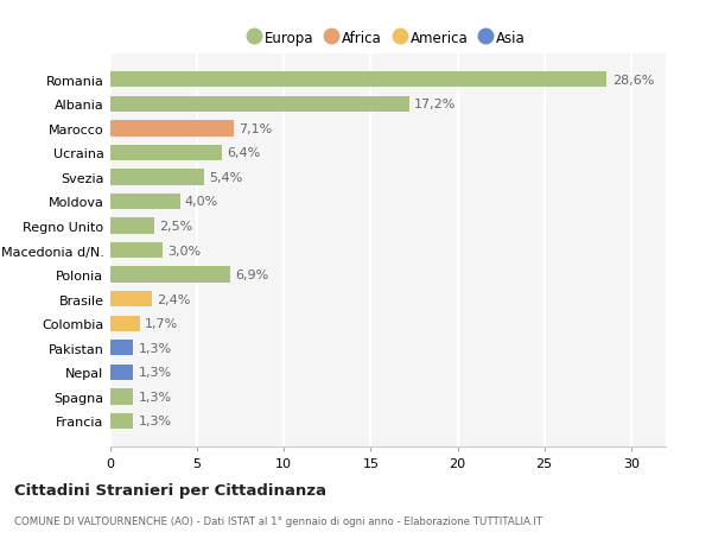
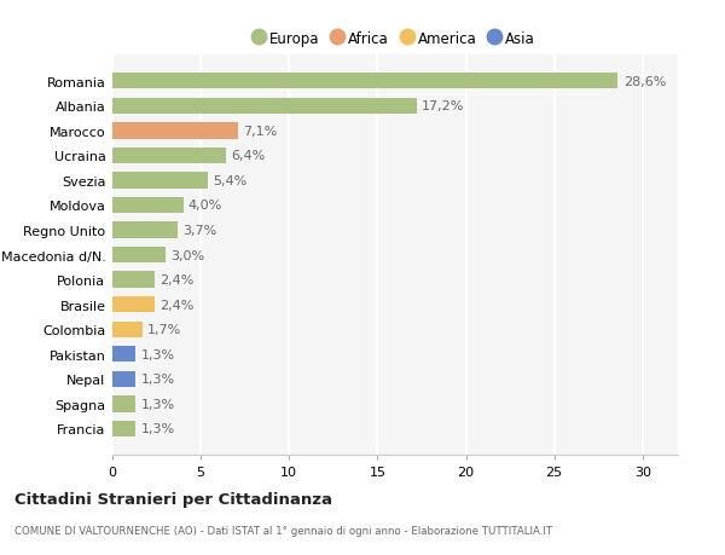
Regno Unito: 2,5% -> 3,7%
Polonia: 6,9% -> 2,4%
